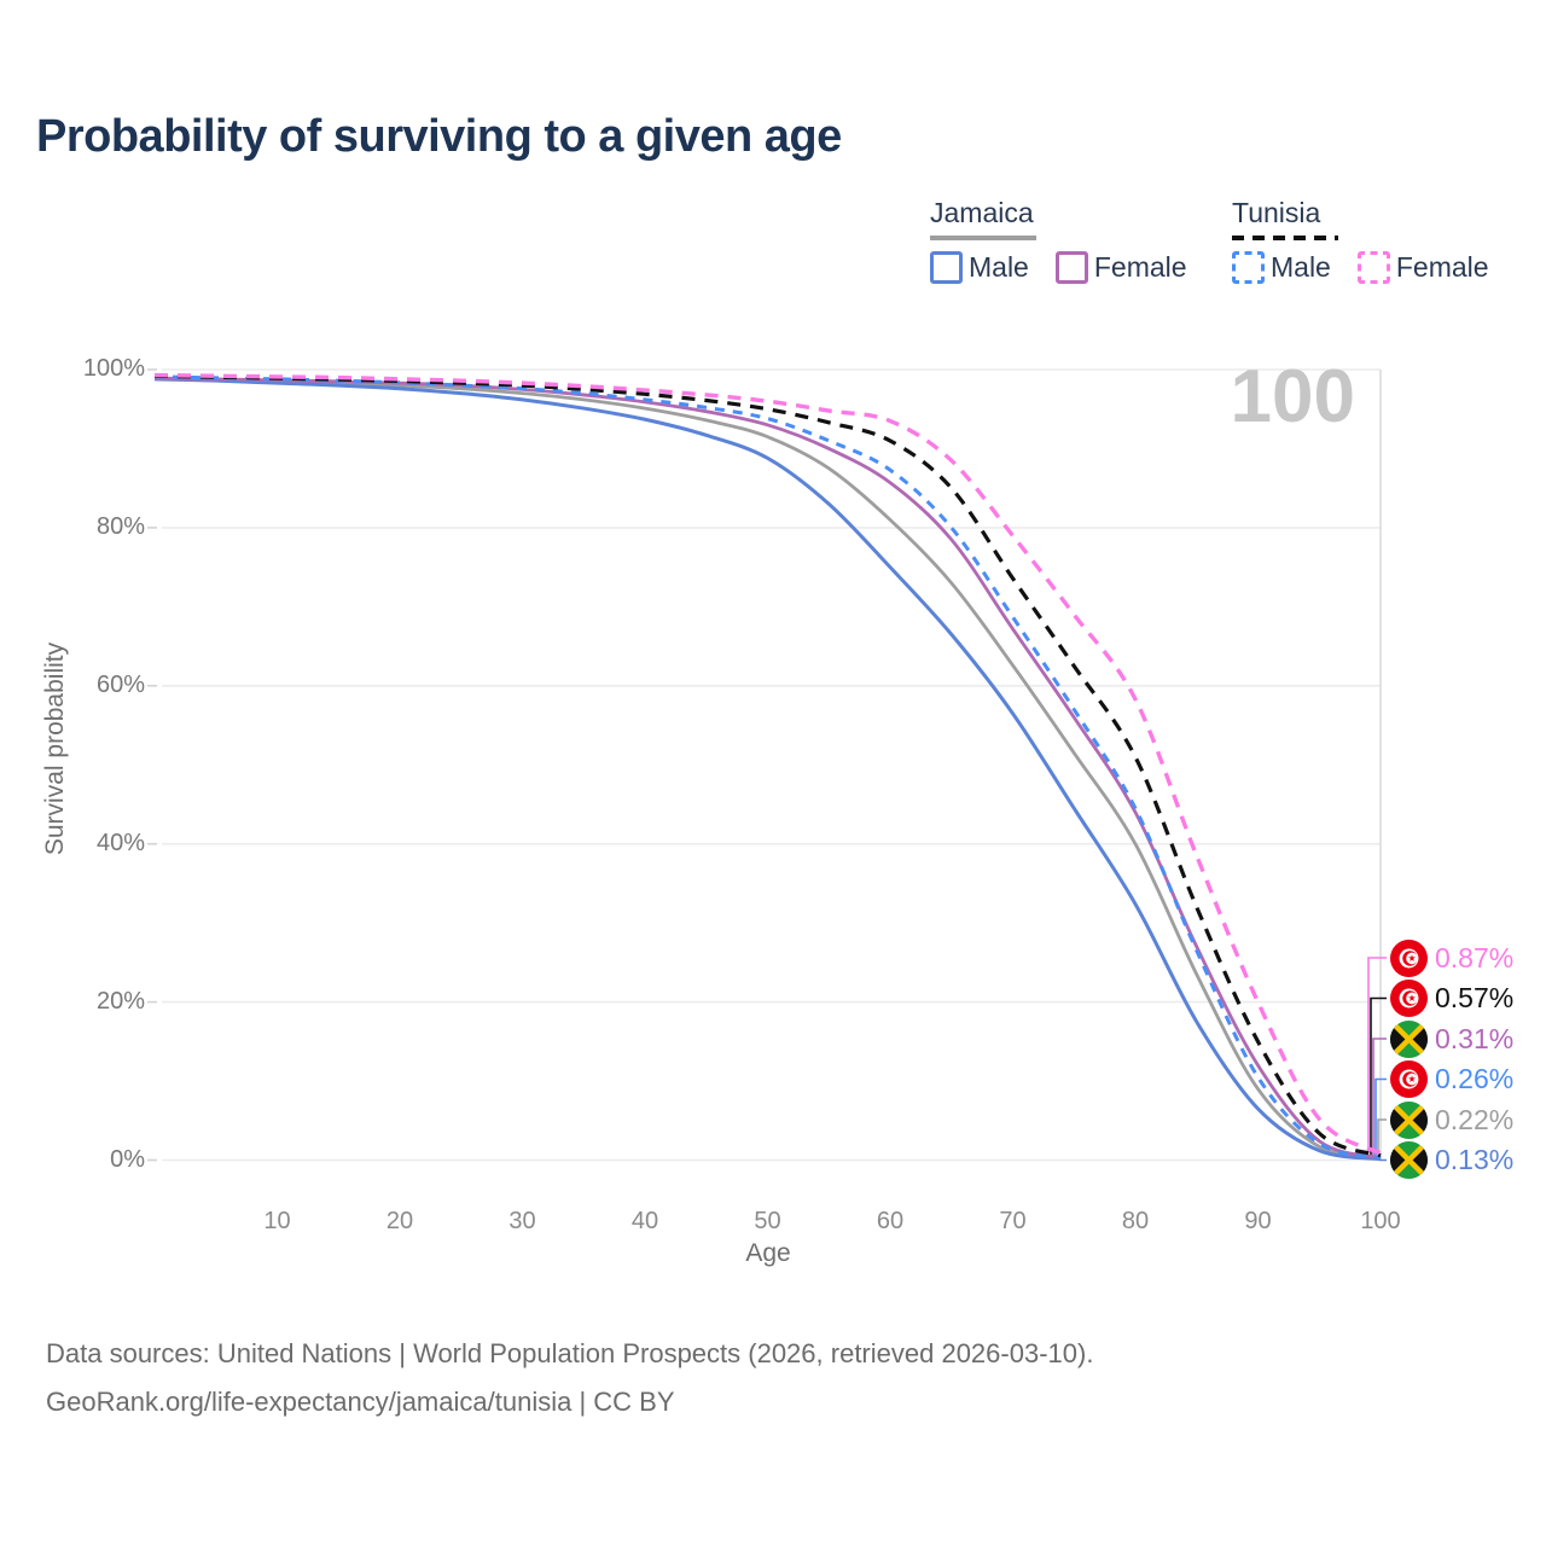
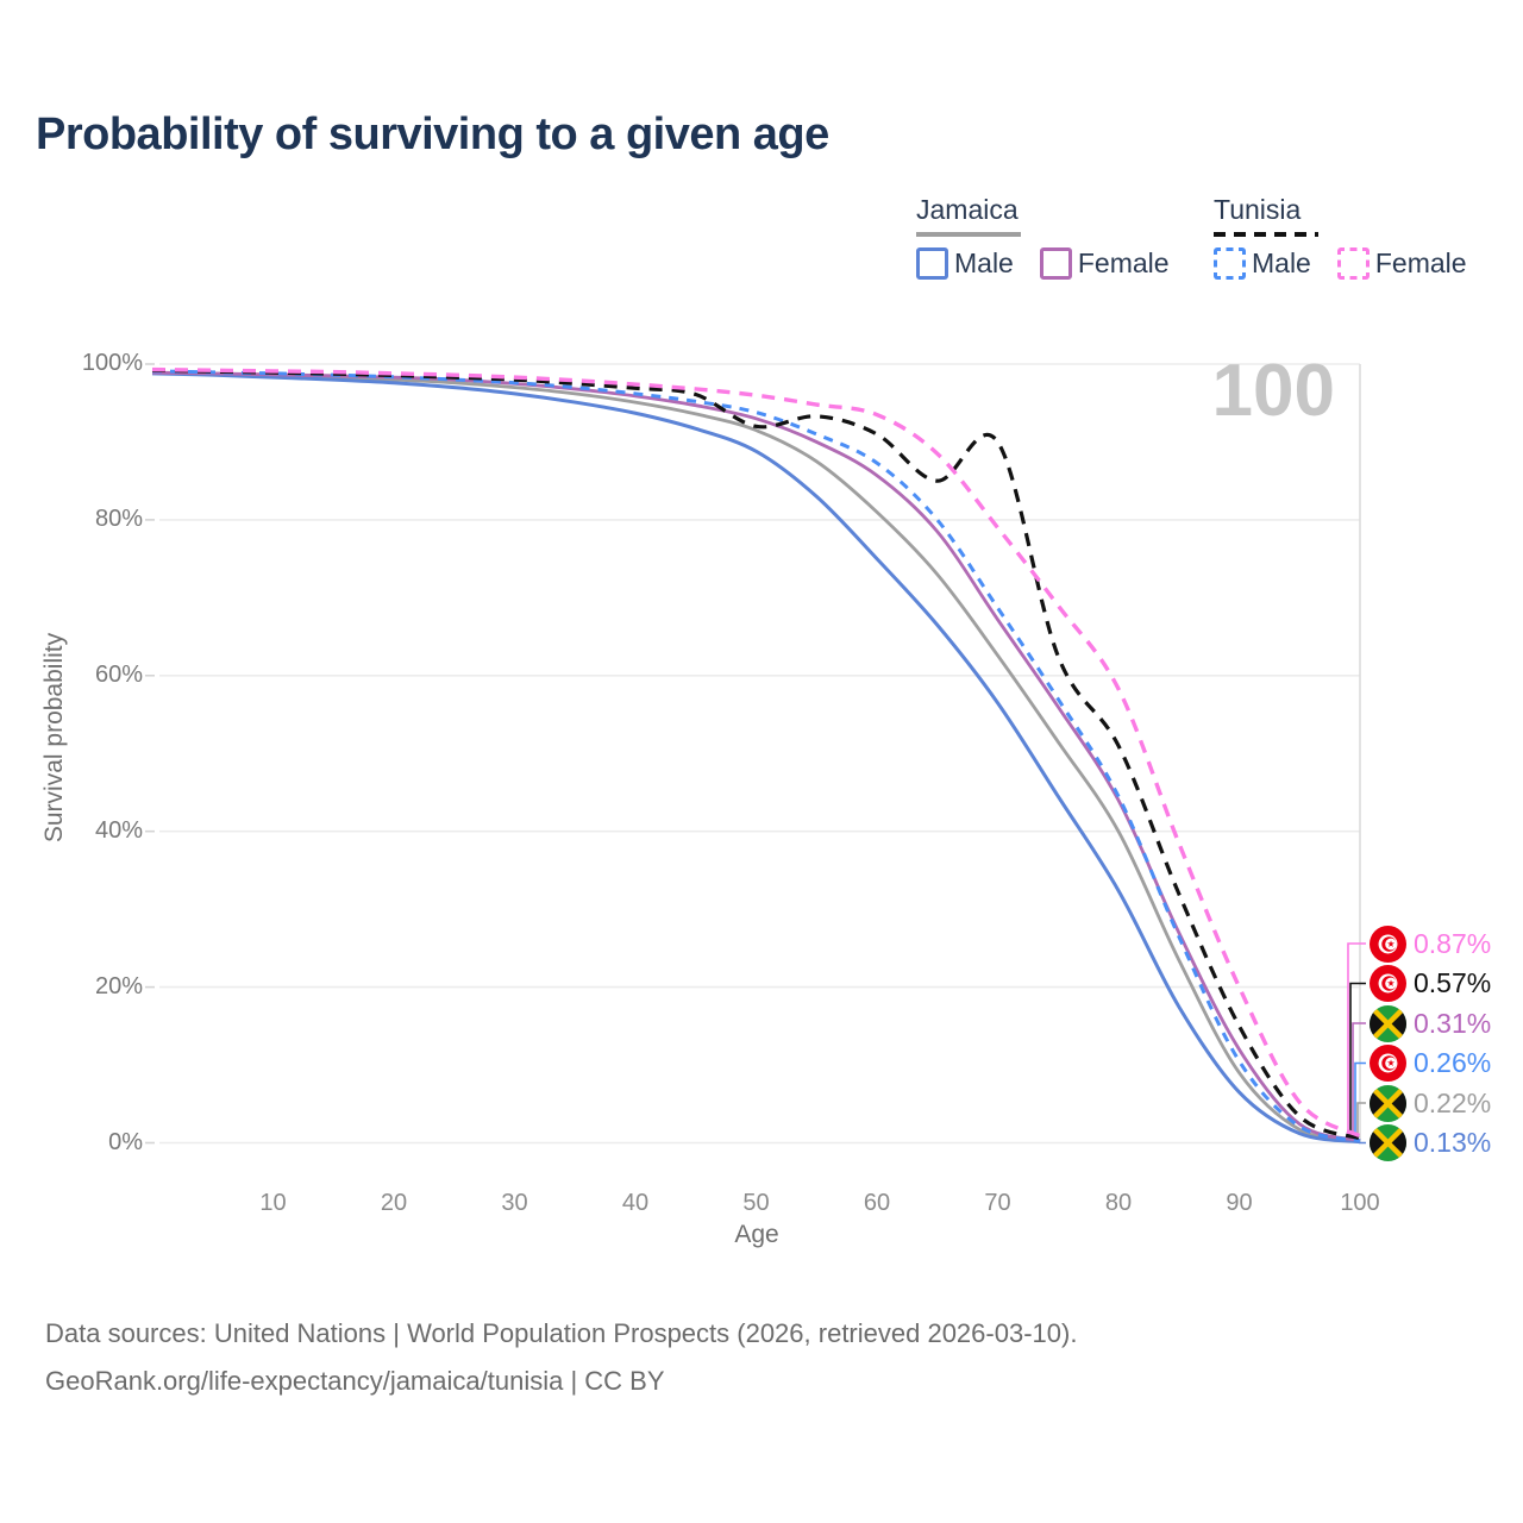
Tunisia/50: 95% -> 92%
Tunisia/70: 74% -> 90%
